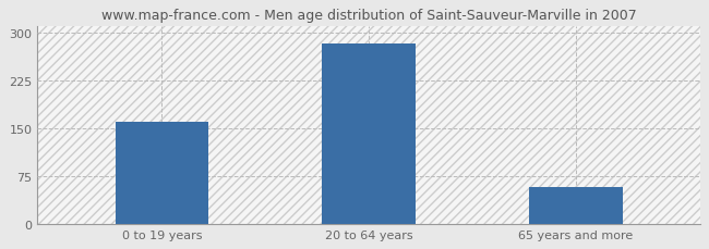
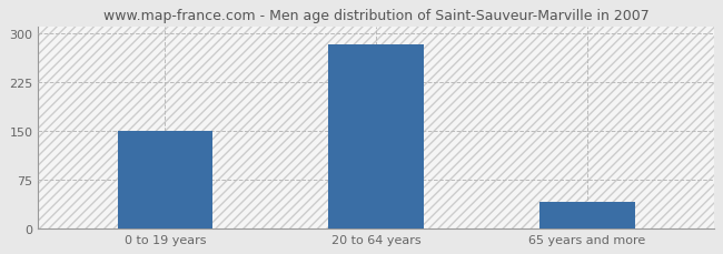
0 to 19 years: 160 -> 150
65 years and more: 58 -> 40
